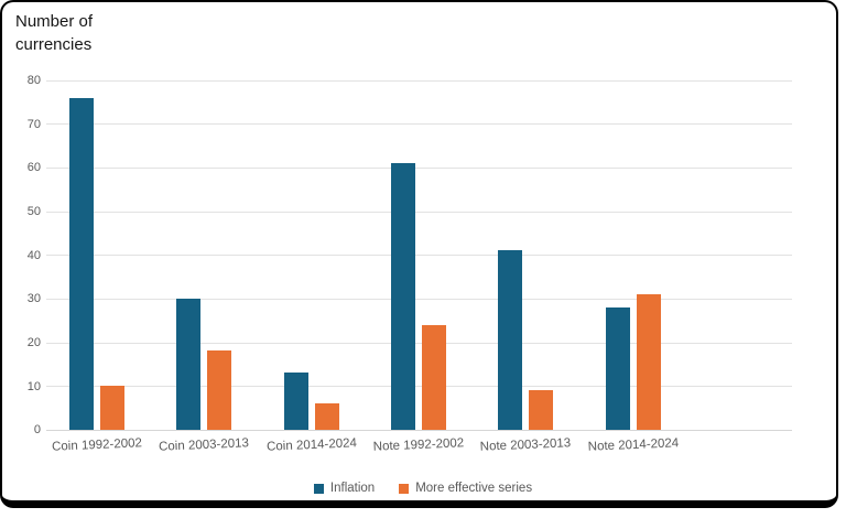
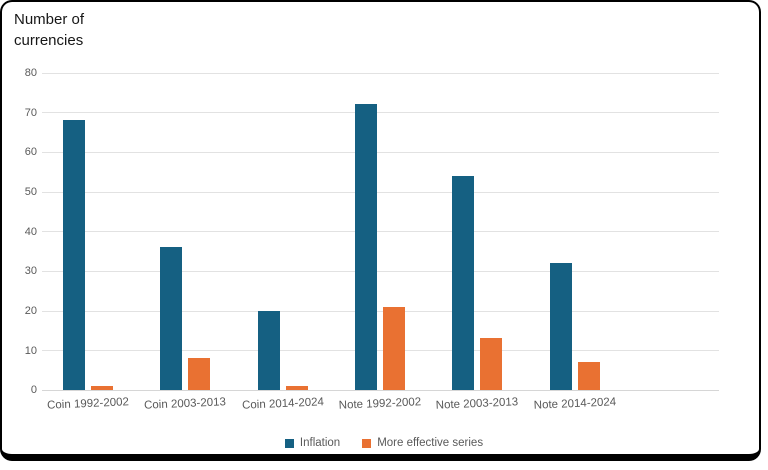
Inflation/Coin 1992-2002: 76 -> 68
More effective series/Coin 1992-2002: 10 -> 1
Inflation/Coin 2003-2013: 30 -> 36
More effective series/Coin 2003-2013: 18 -> 8
Inflation/Coin 2014-2024: 13 -> 20
More effective series/Coin 2014-2024: 6 -> 1
Inflation/Note 1992-2002: 61 -> 72
More effective series/Note 1992-2002: 24 -> 21
Inflation/Note 2003-2013: 41 -> 54
More effective series/Note 2003-2013: 9 -> 13
Inflation/Note 2014-2024: 28 -> 32
More effective series/Note 2014-2024: 31 -> 7
